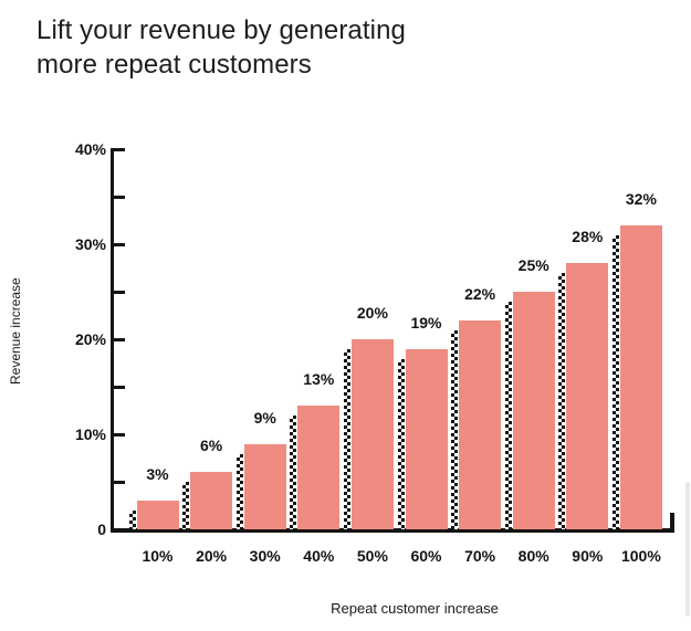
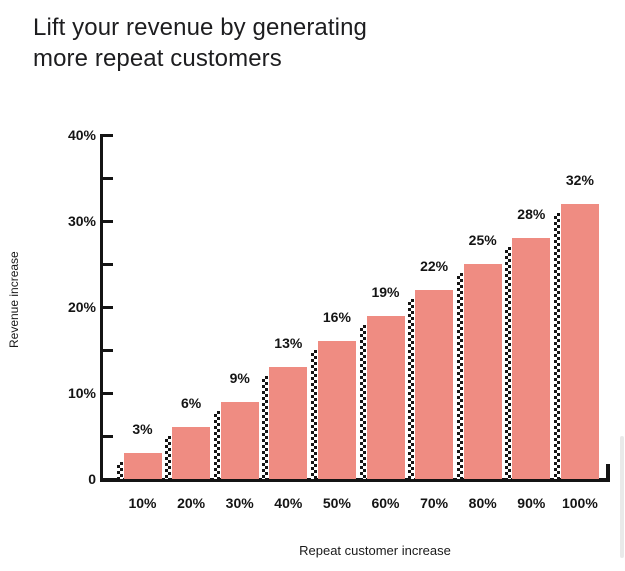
50%: 20% -> 16%
